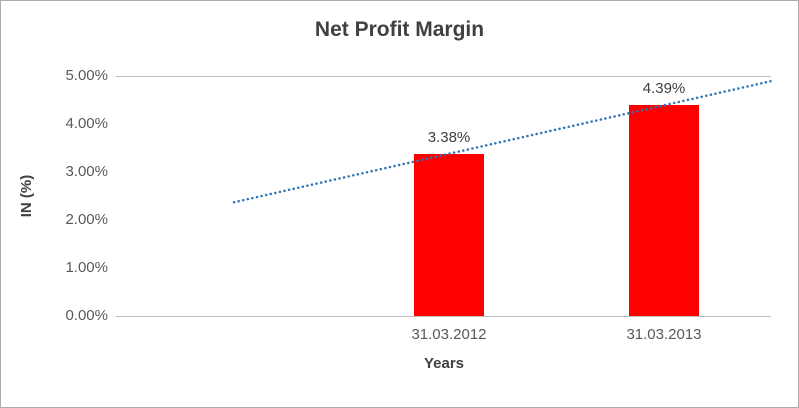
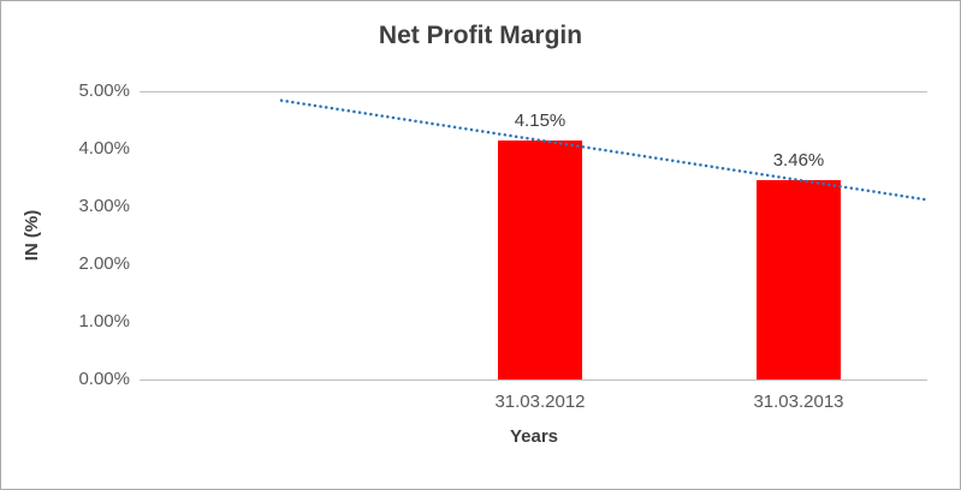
31.03.2012: 3.38% -> 4.15%
31.03.2013: 4.39% -> 3.46%
